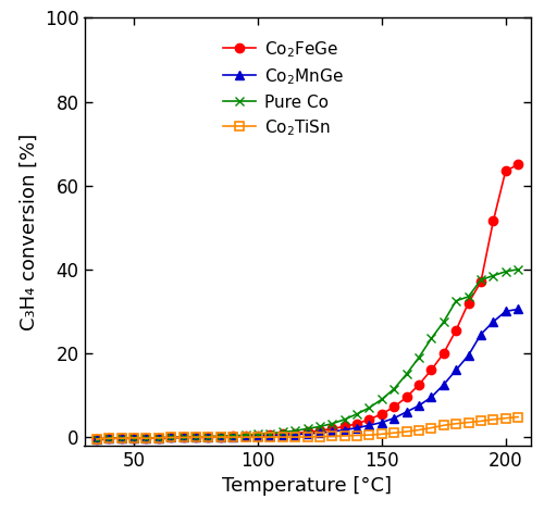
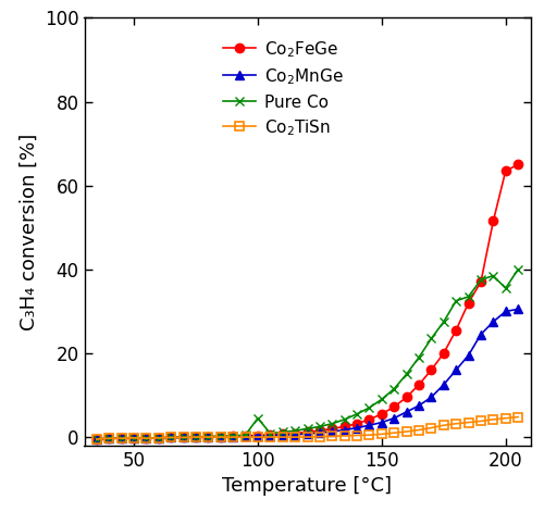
Pure Co/100: 0.7 -> 4.5
Pure Co/200: 39.5 -> 35.5
